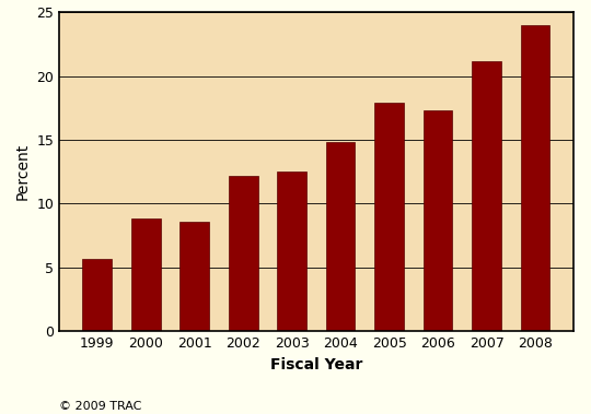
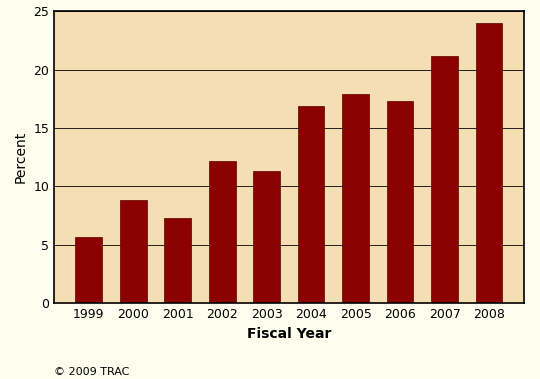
2001: 8.6 -> 7.3
2003: 12.5 -> 11.3
2004: 14.8 -> 16.9
